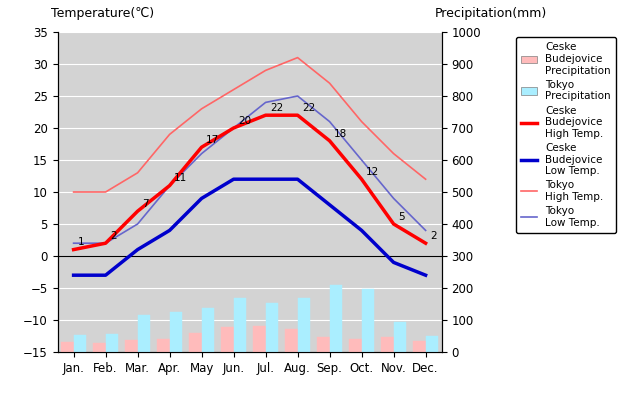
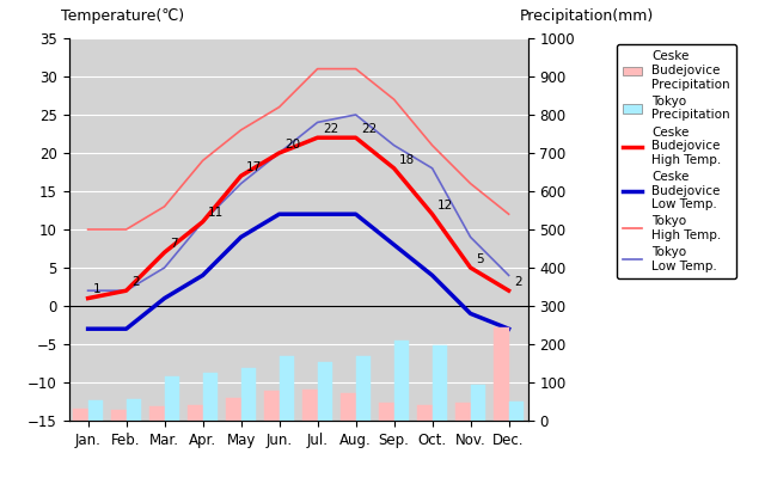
Tokyo High Temp./Jul.: 29 -> 31
Tokyo Low Temp./Oct.: 15 -> 18
Ceske Budejovice Precipitation/Dec.: 34 -> 245
